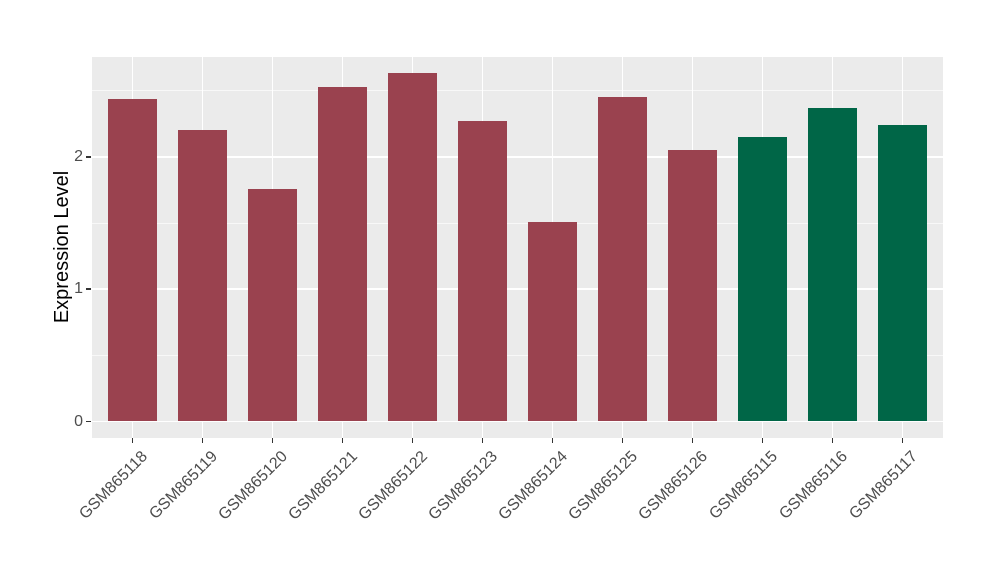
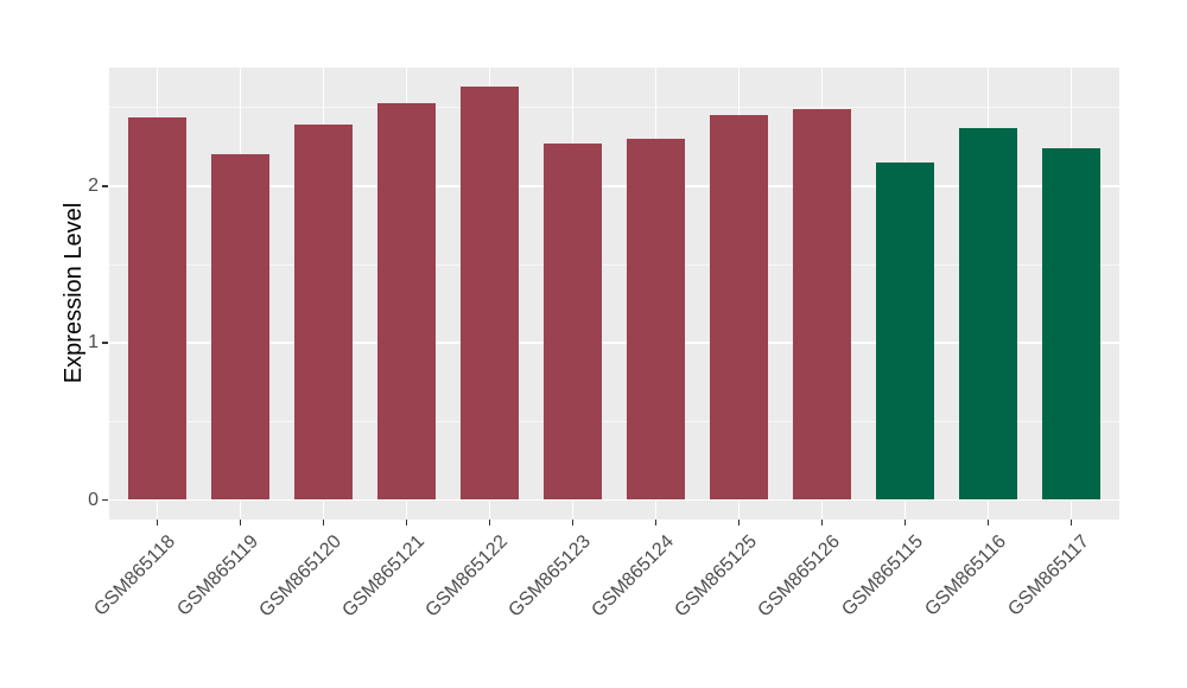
GSM865120: 1.76 -> 2.39
GSM865124: 1.51 -> 2.30
GSM865126: 2.05 -> 2.49
